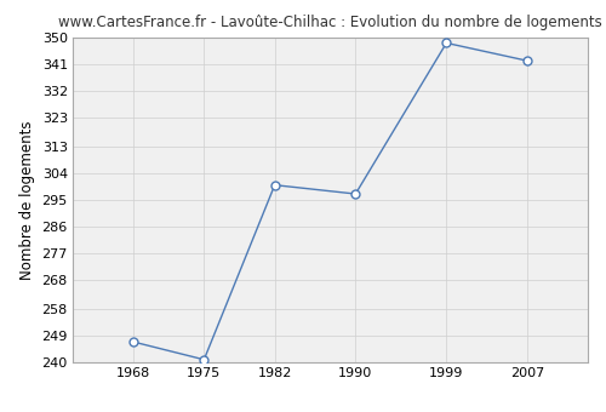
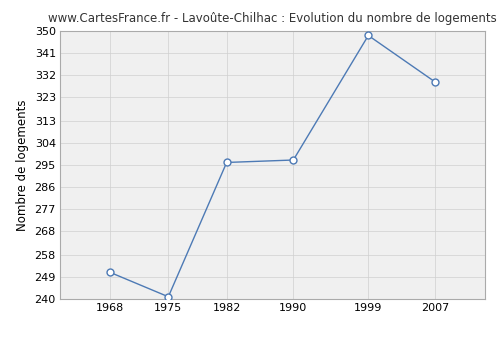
1968: 247 -> 251
1982: 300 -> 296
2007: 342 -> 329
